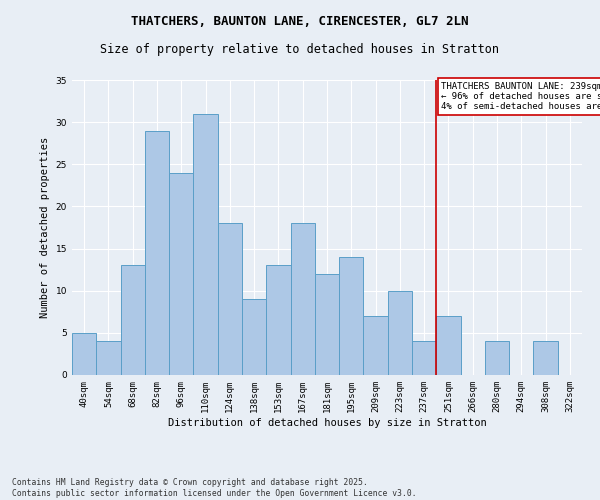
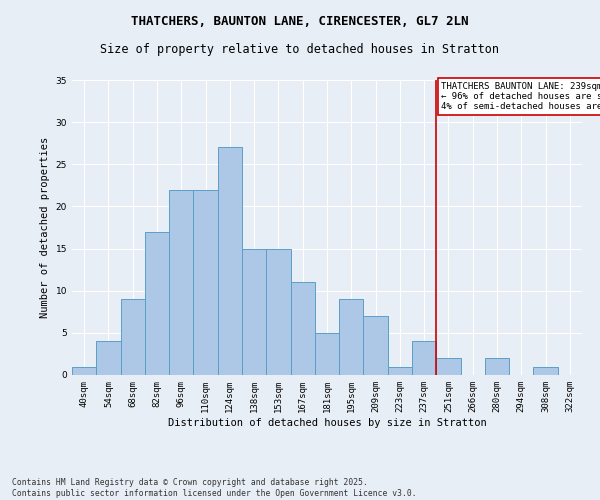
40sqm: 5 -> 1
68sqm: 13 -> 9
82sqm: 29 -> 17
96sqm: 24 -> 22
110sqm: 31 -> 22
124sqm: 18 -> 27
138sqm: 9 -> 15
153sqm: 13 -> 15
167sqm: 18 -> 11
181sqm: 12 -> 5
195sqm: 14 -> 9
223sqm: 10 -> 1
251sqm: 7 -> 2
280sqm: 4 -> 2
308sqm: 4 -> 1
